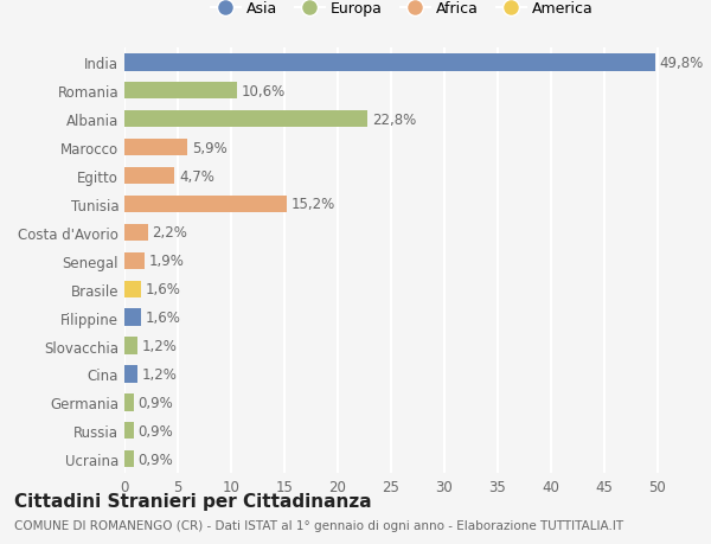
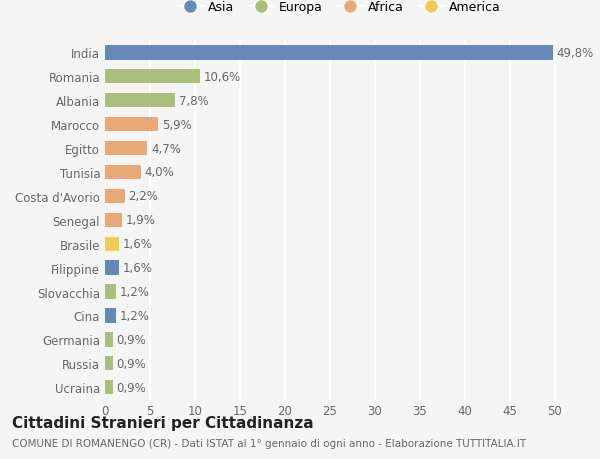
Albania: 22,8% -> 7,8%
Tunisia: 15,2% -> 4,0%
